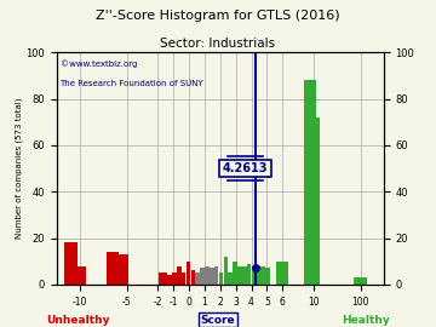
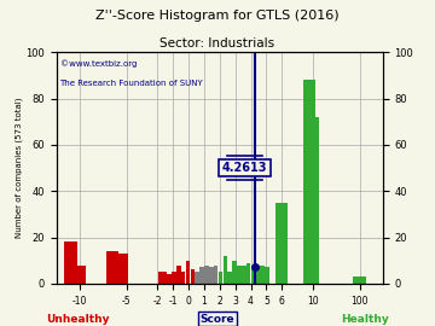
6: 10 -> 35
